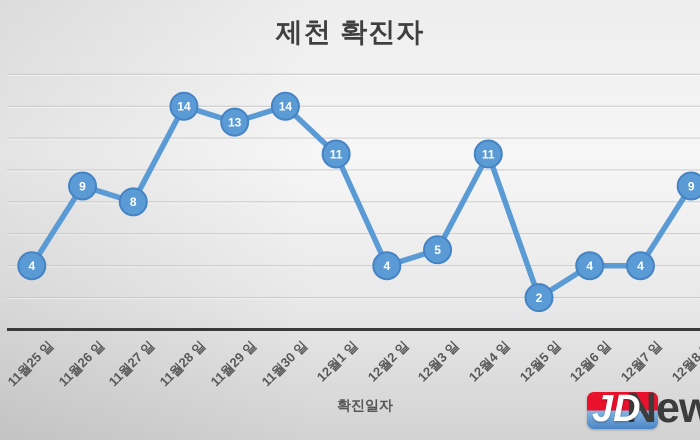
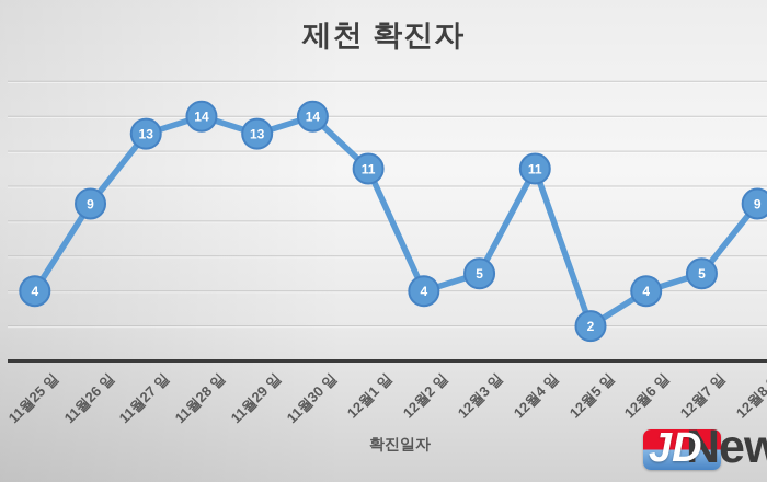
11월27 일: 8 -> 13
12월7 일: 4 -> 5
